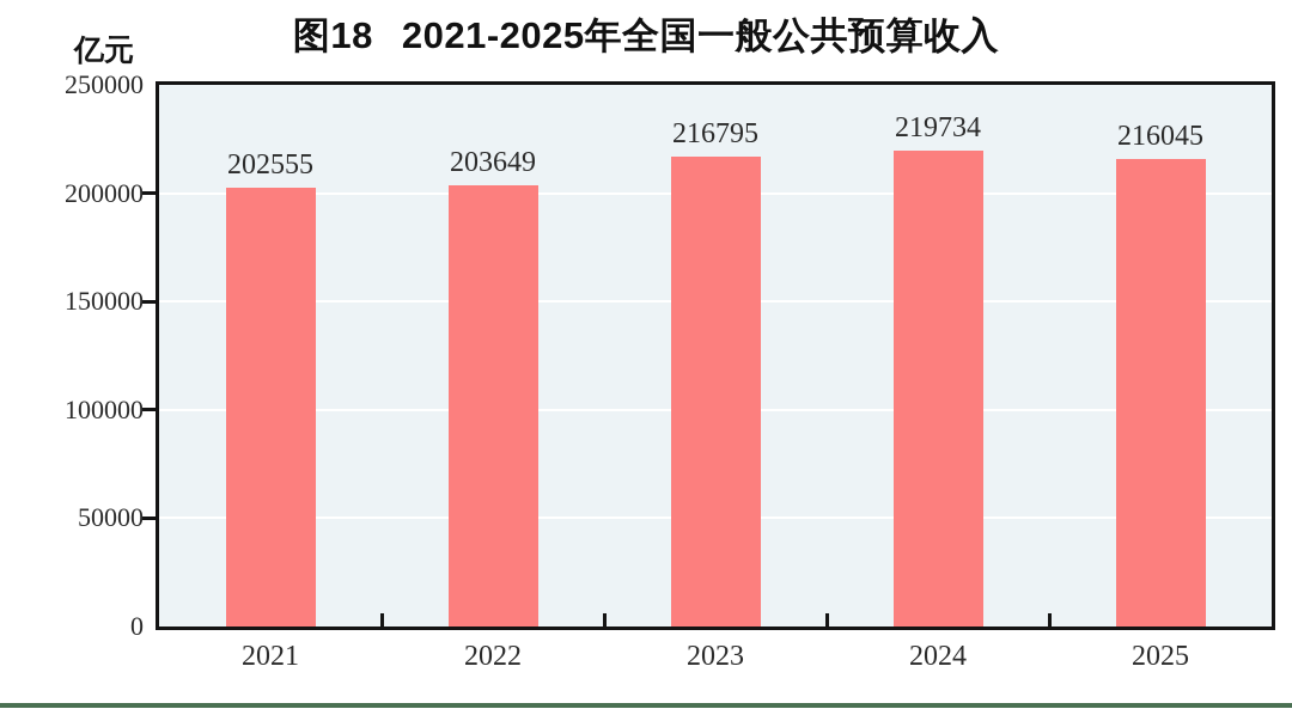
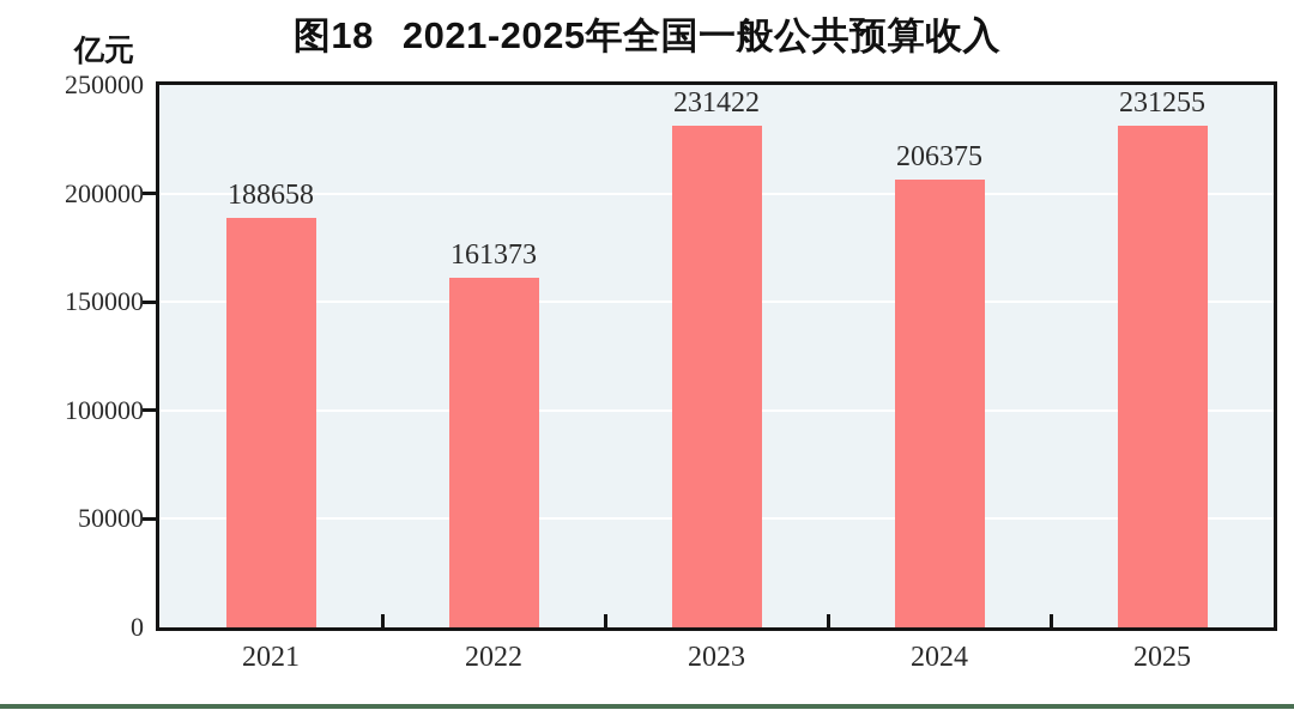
2021: 202555 -> 188658
2022: 203649 -> 161373
2023: 216795 -> 231422
2024: 219734 -> 206375
2025: 216045 -> 231255
